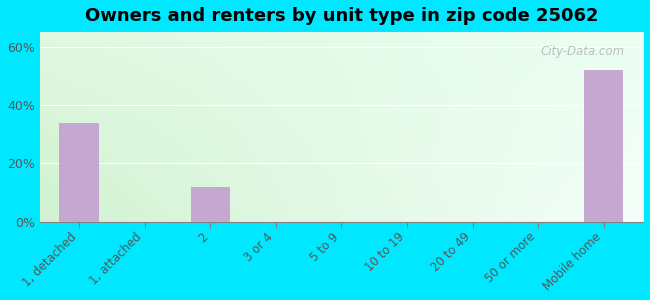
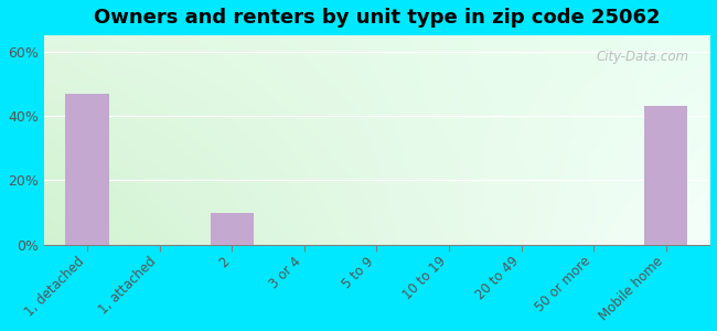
1, detached: 34% -> 47%
2: 12% -> 10%
Mobile home: 52% -> 43%
